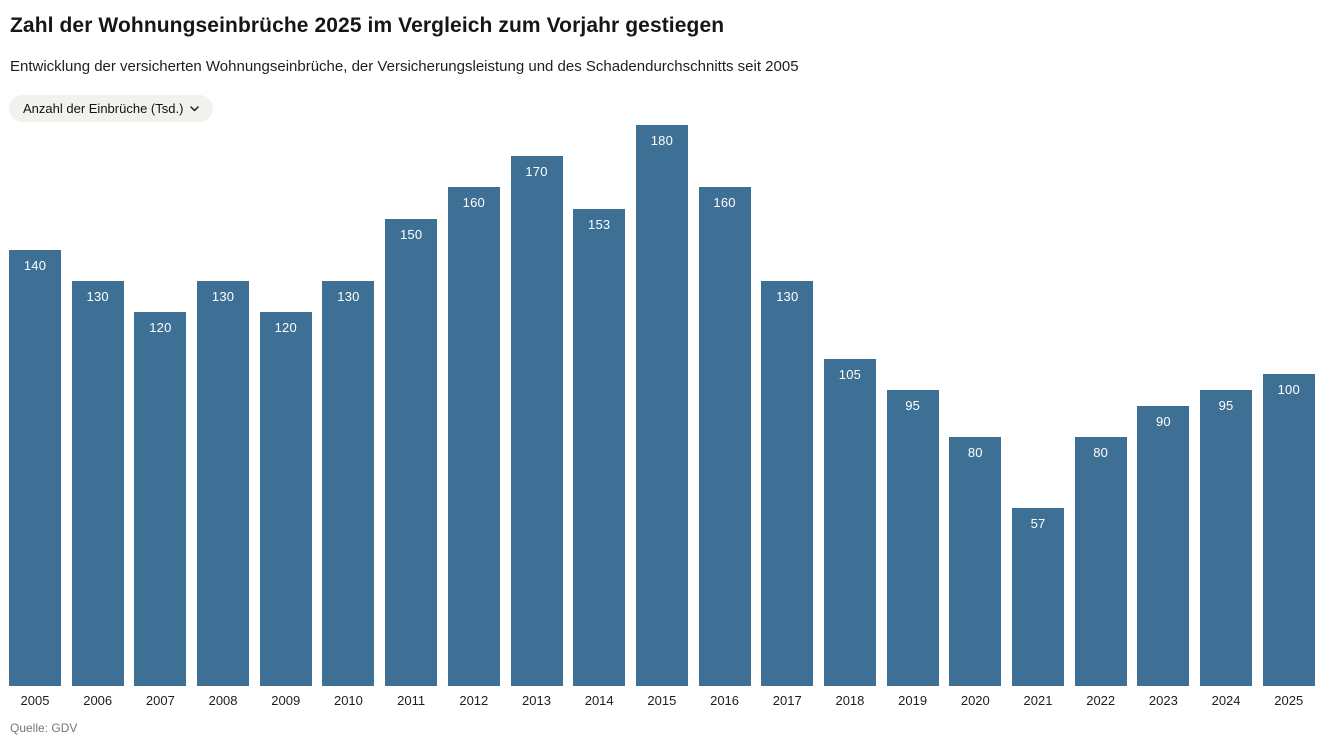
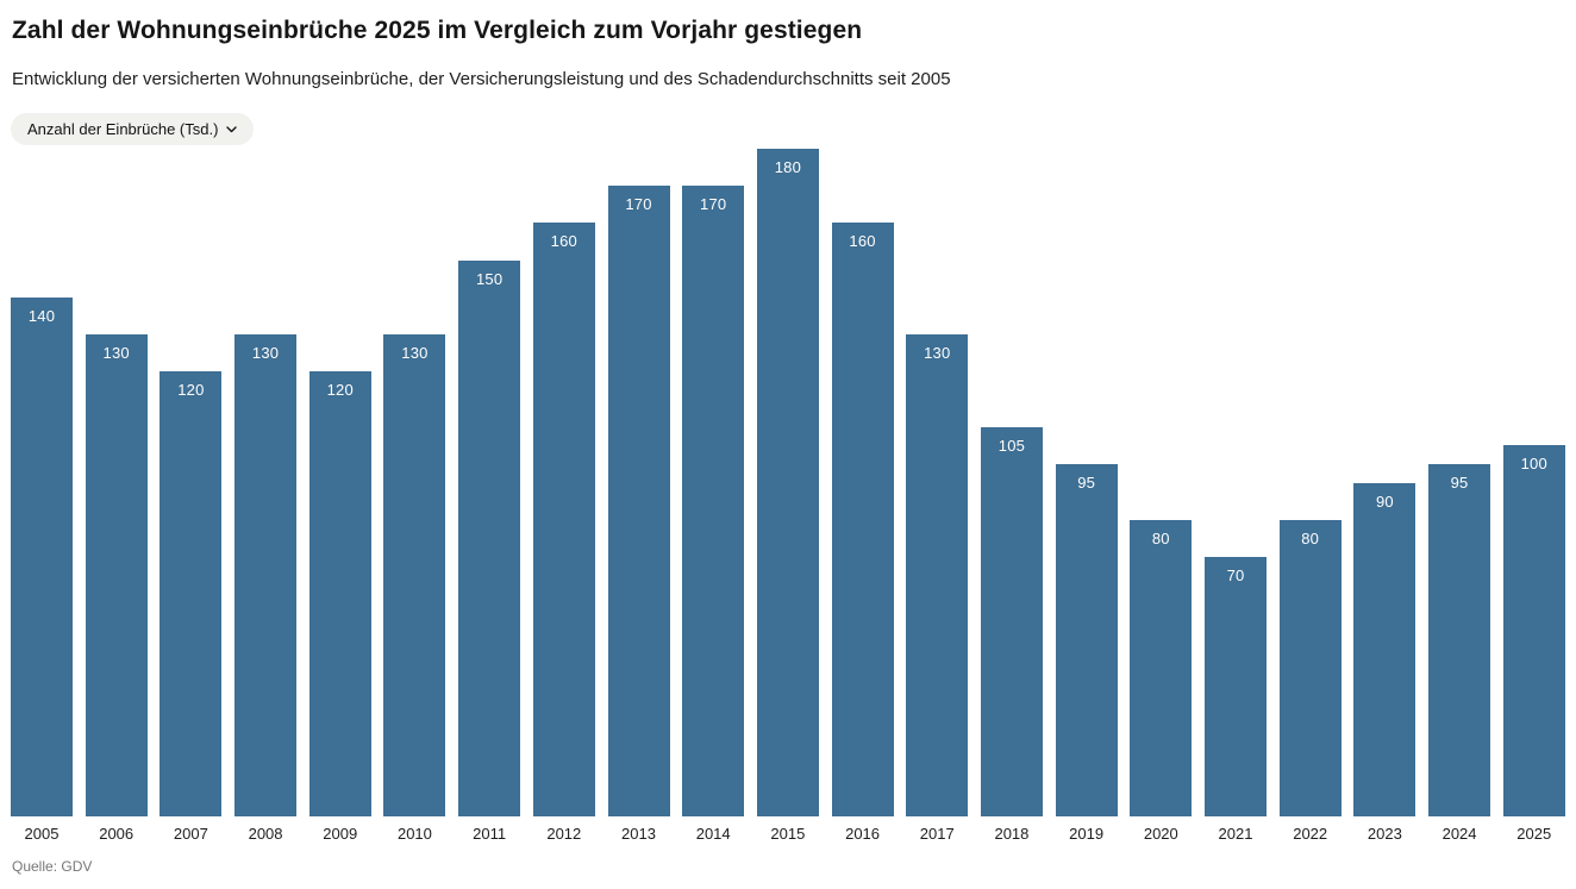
2014: 153 -> 170
2021: 57 -> 70
